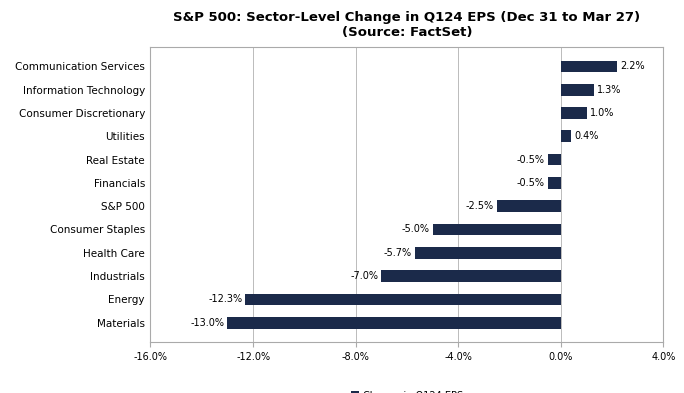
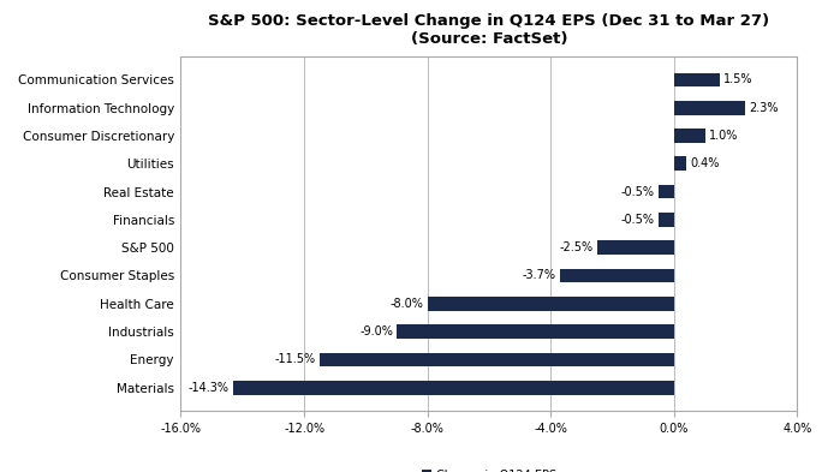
Communication Services: 2.2% -> 1.5%
Information Technology: 1.3% -> 2.3%
Consumer Staples: -5.0% -> -3.7%
Health Care: -5.7% -> -8.0%
Industrials: -7.0% -> -9.0%
Energy: -12.3% -> -11.5%
Materials: -13.0% -> -14.3%
